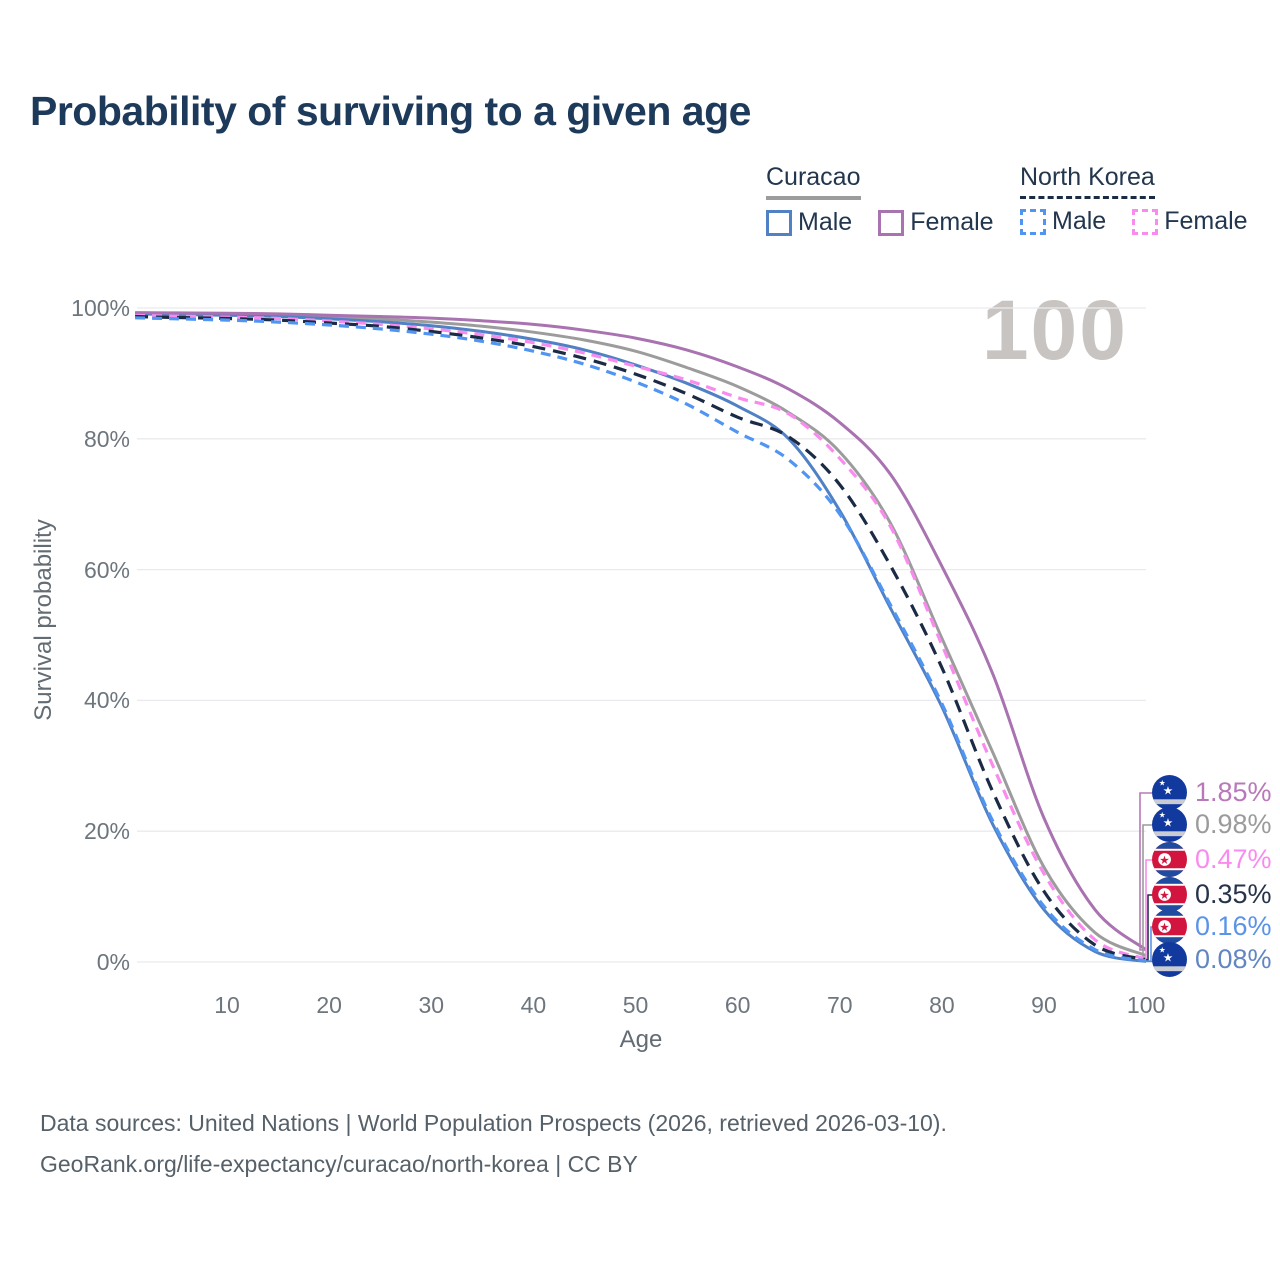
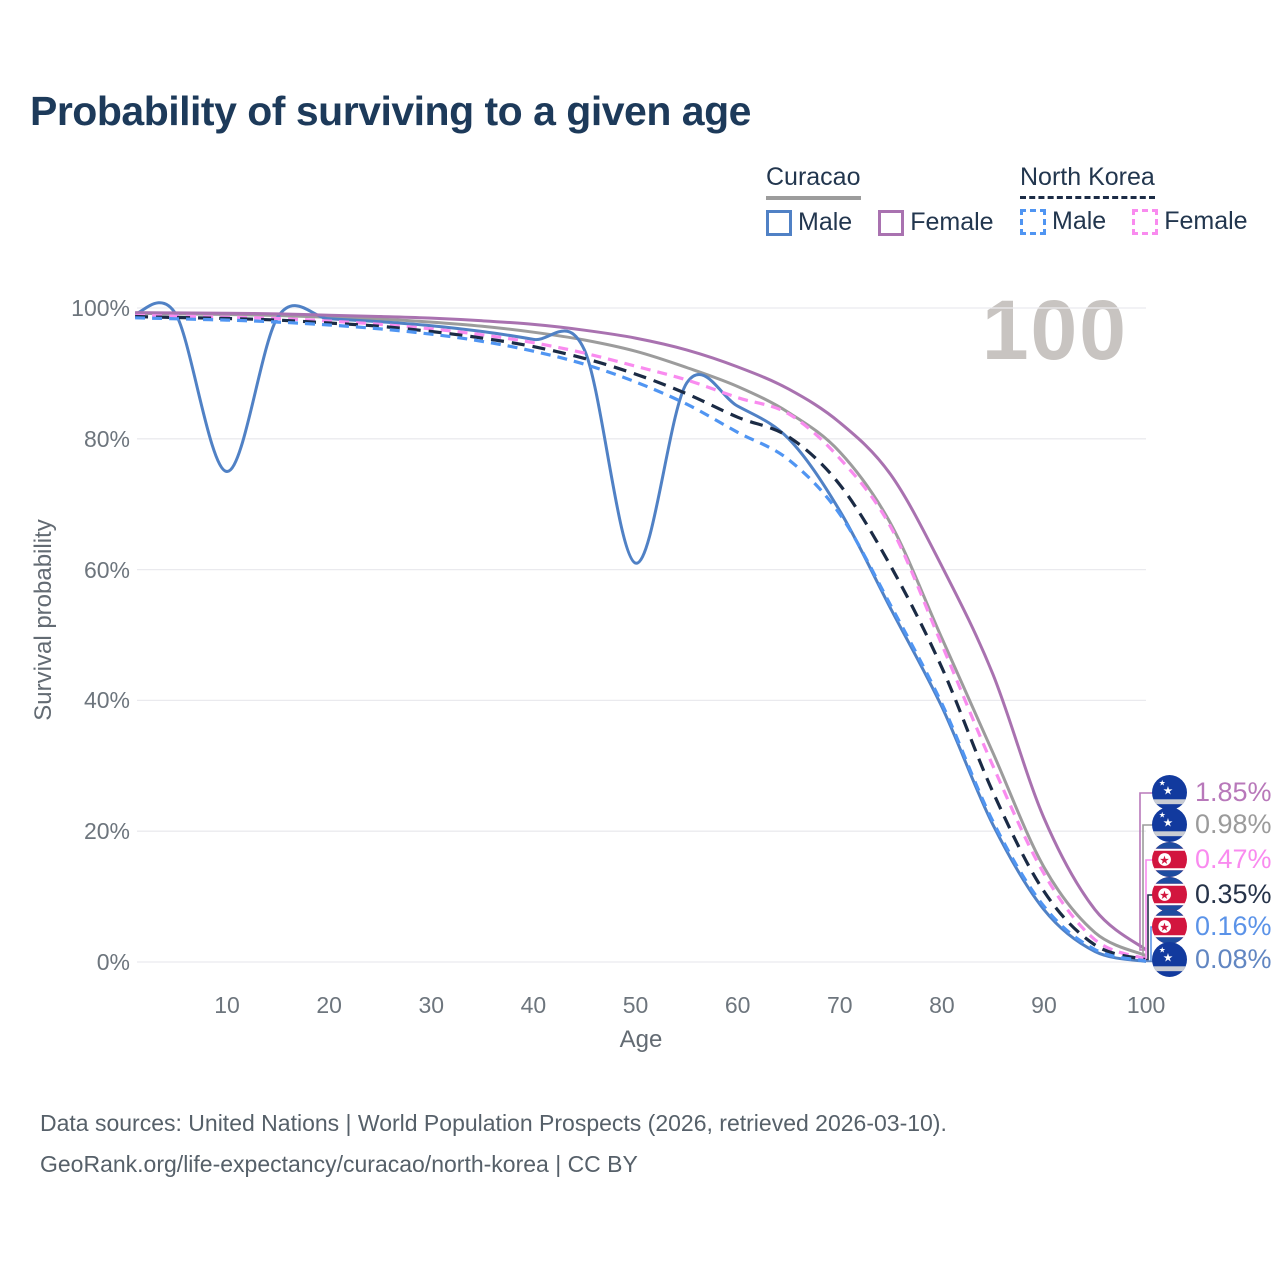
Curacao Male/10: 99% -> 75%
Curacao Male/50: 91% -> 61%
